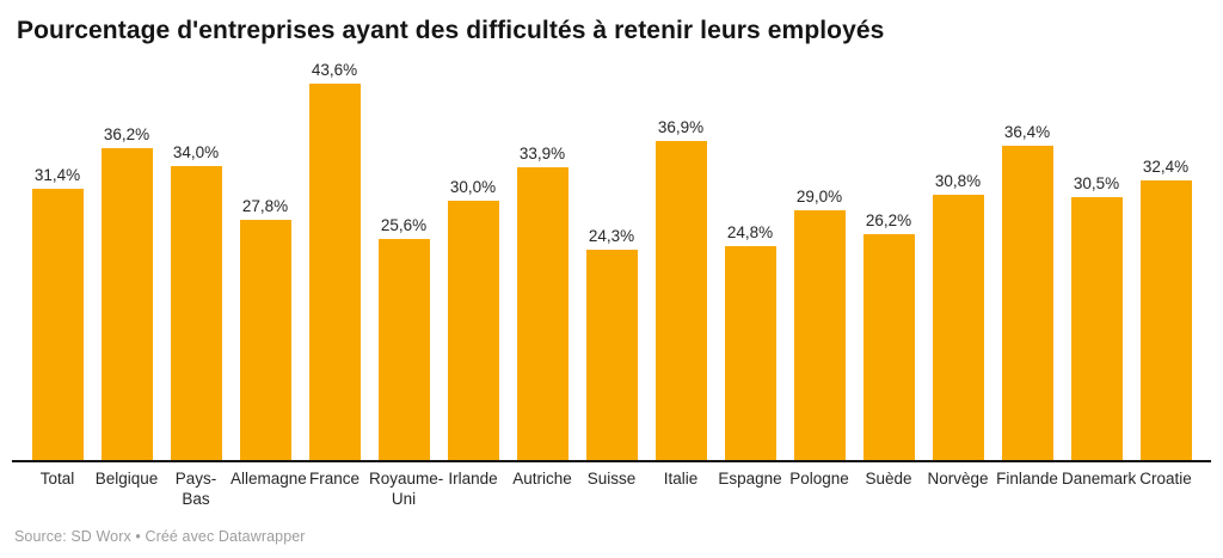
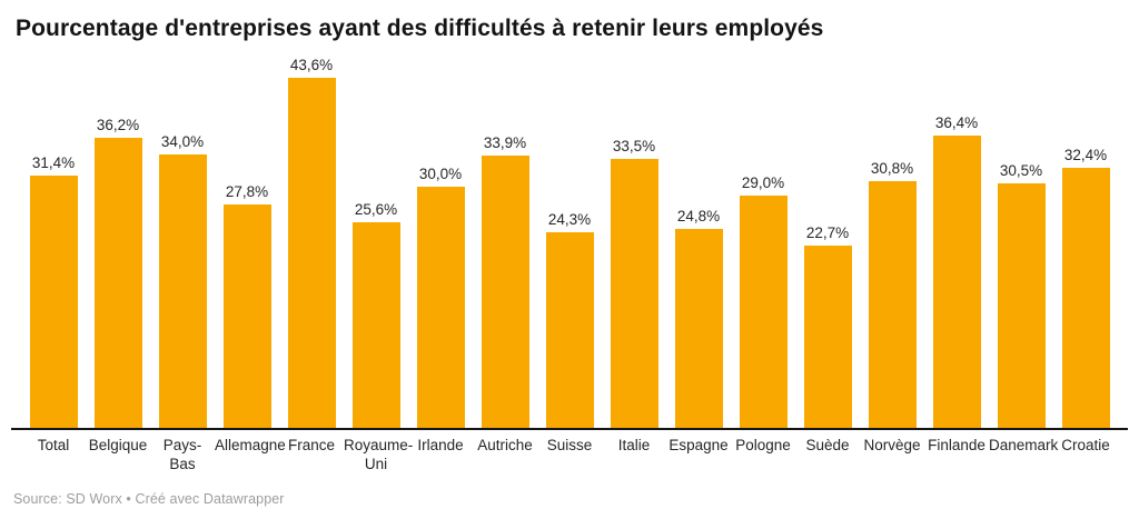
Italie: 36,9% -> 33,5%
Suède: 26,2% -> 22,7%
